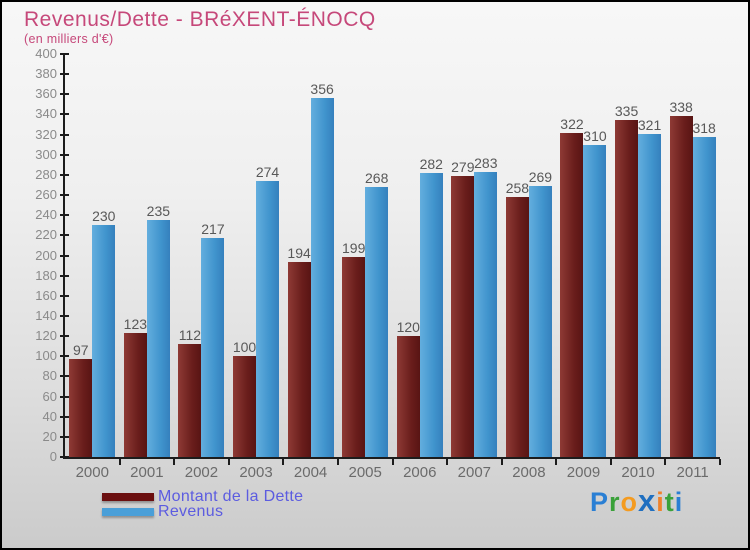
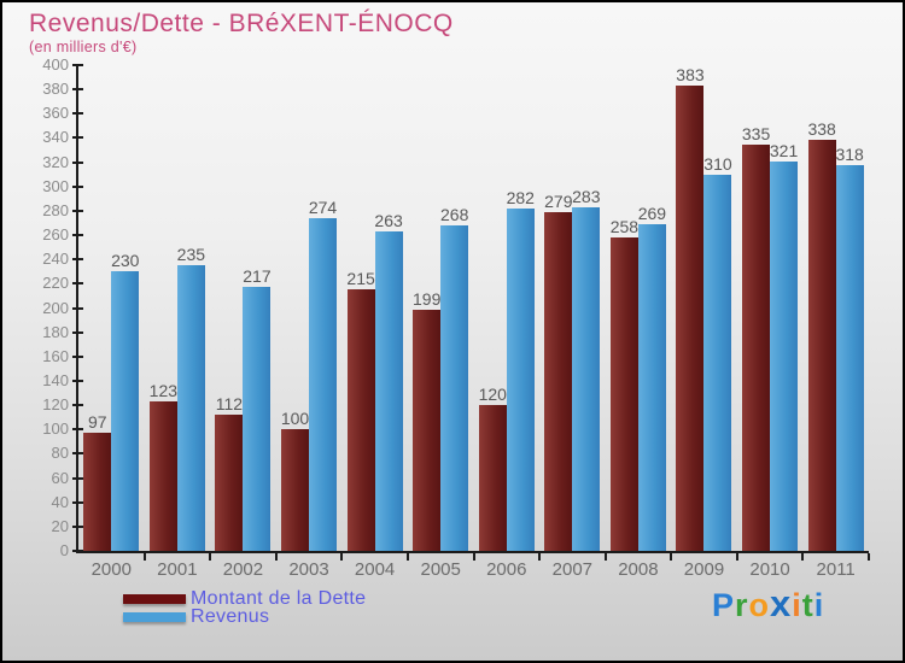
Montant de la Dette/2004: 194 -> 215
Revenus/2004: 356 -> 263
Montant de la Dette/2009: 322 -> 383
